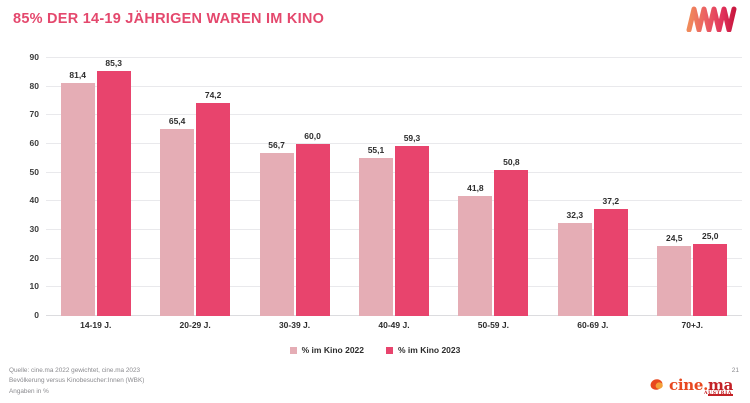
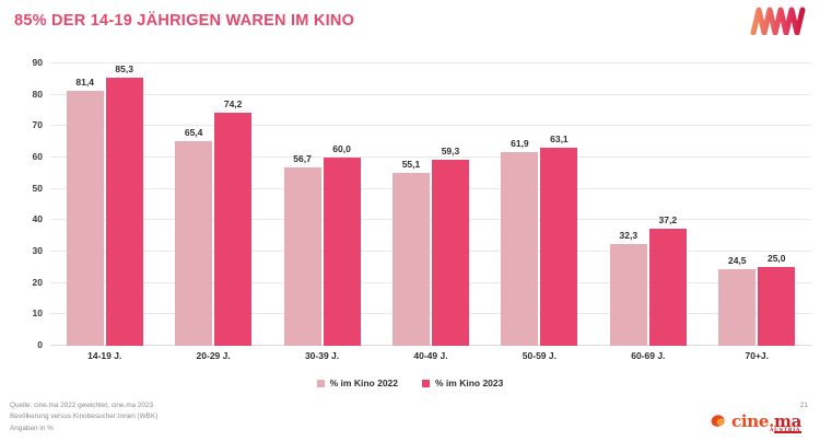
% im Kino 2022/50-59 J.: 41,8 -> 61,9
% im Kino 2023/50-59 J.: 50,8 -> 63,1
